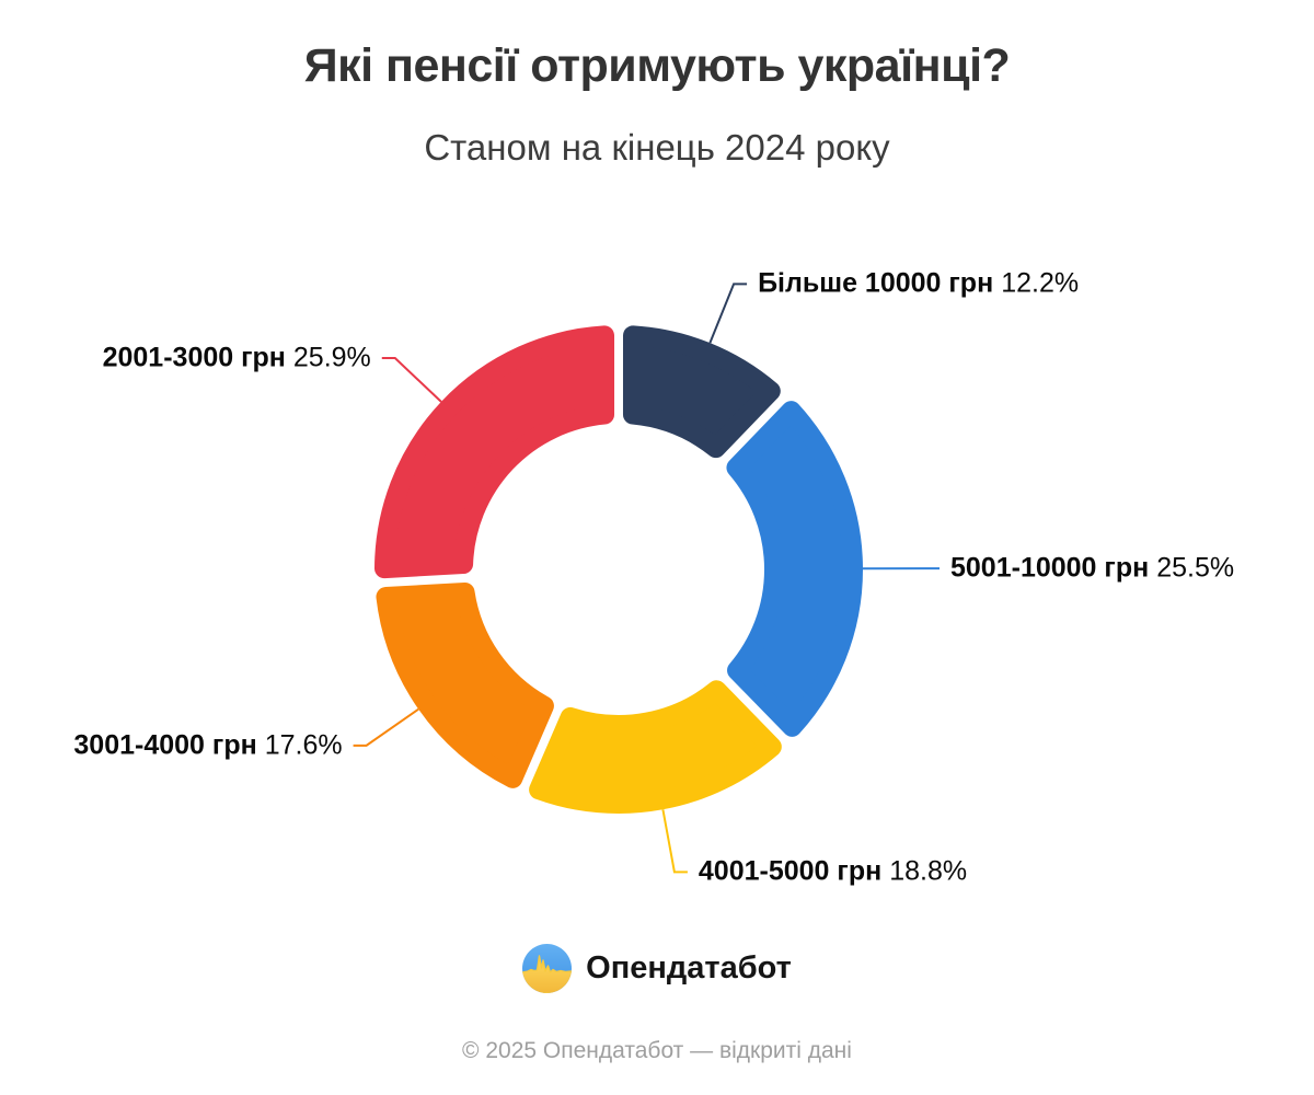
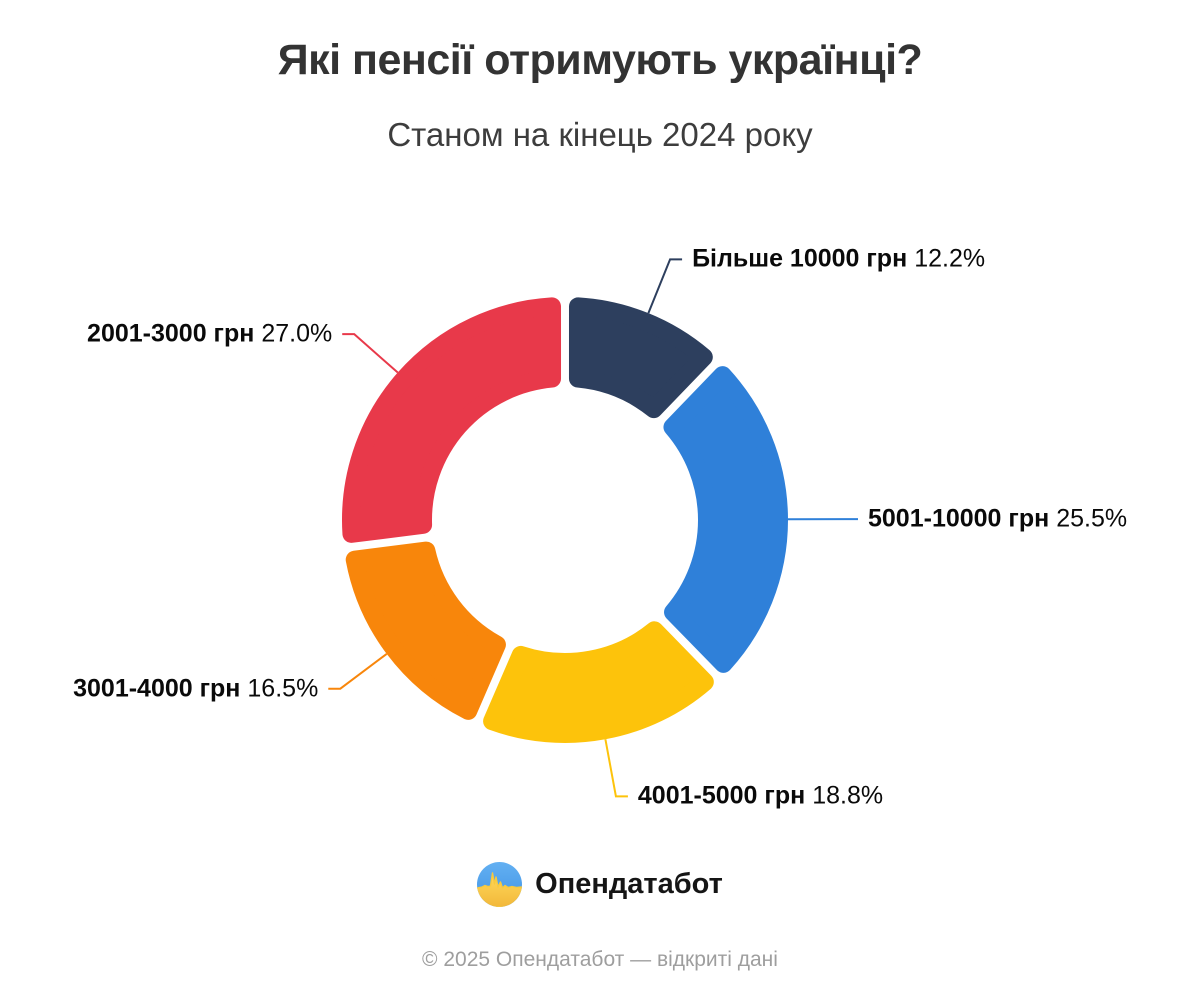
3001-4000 грн: 17.6% -> 16.5%
2001-3000 грн: 25.9% -> 27.0%
